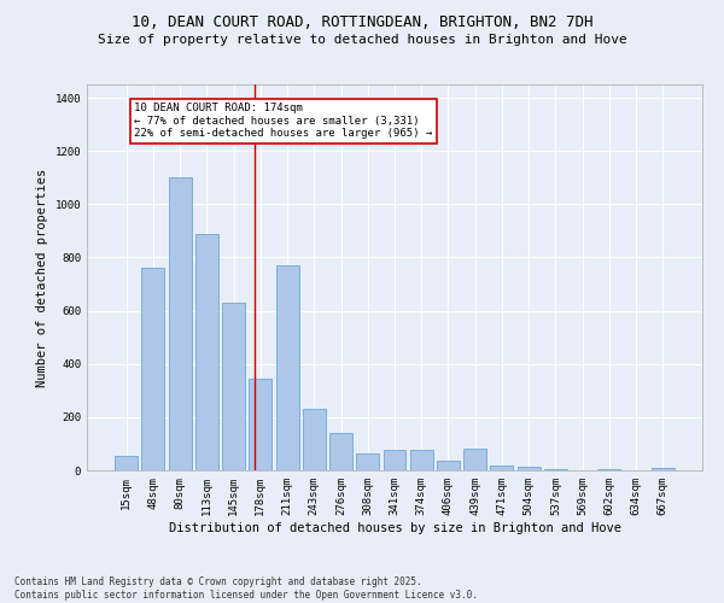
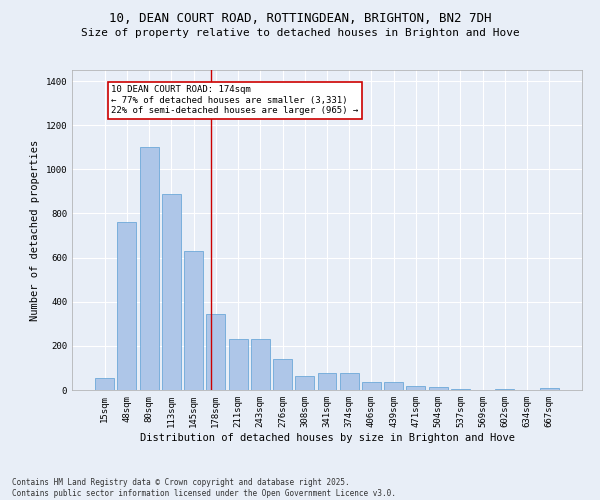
211sqm: 770 -> 230
439sqm: 80 -> 35
